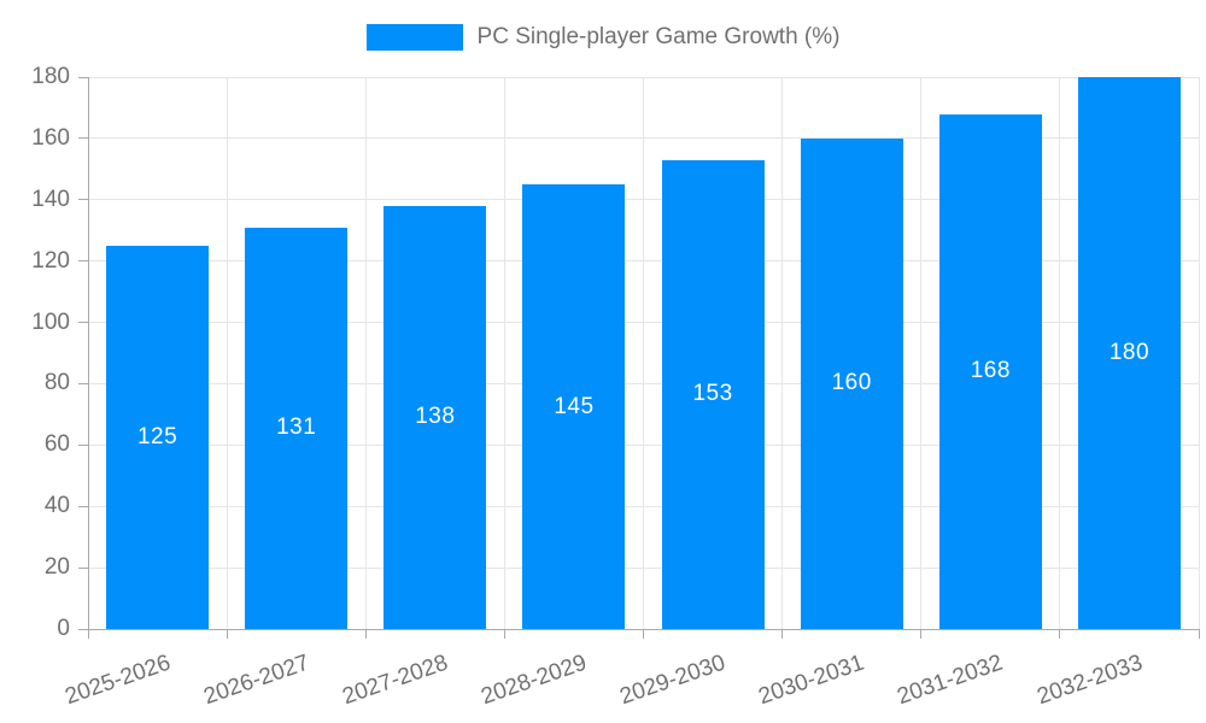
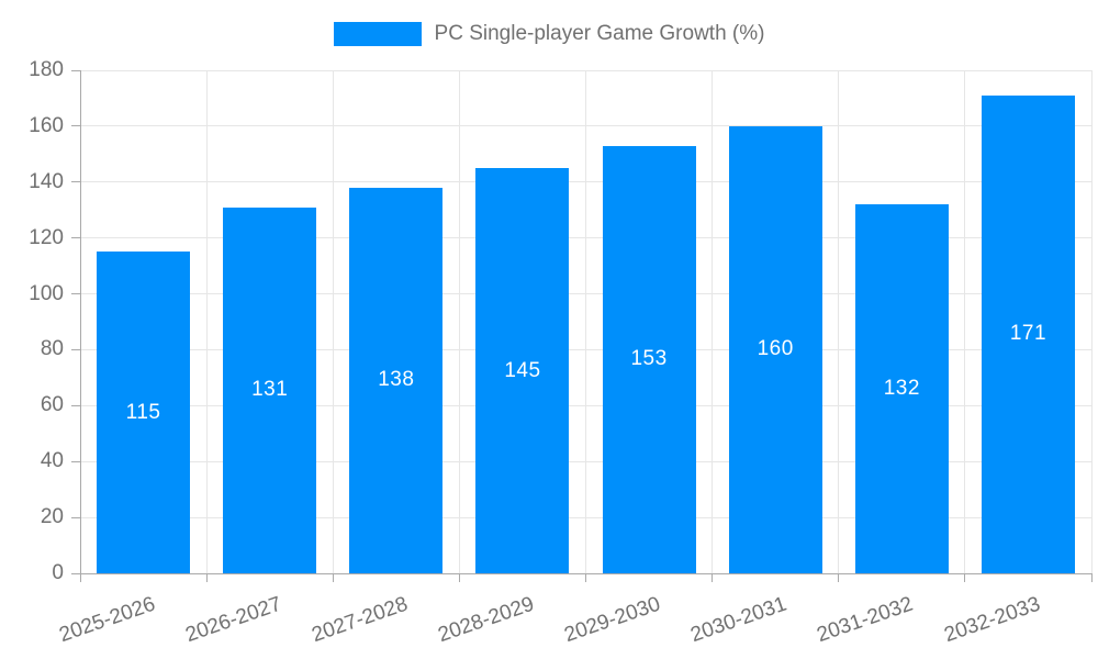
2025-2026: 125 -> 115
2031-2032: 168 -> 132
2032-2033: 180 -> 171
